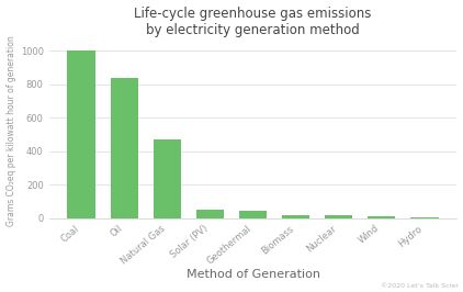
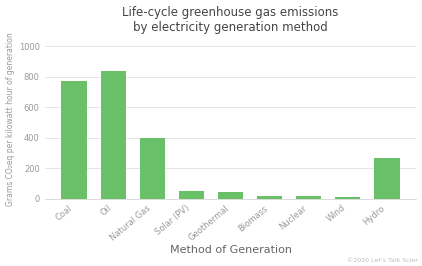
Coal: 1000 -> 770
Natural Gas: 470 -> 400
Hydro: 0 -> 270
